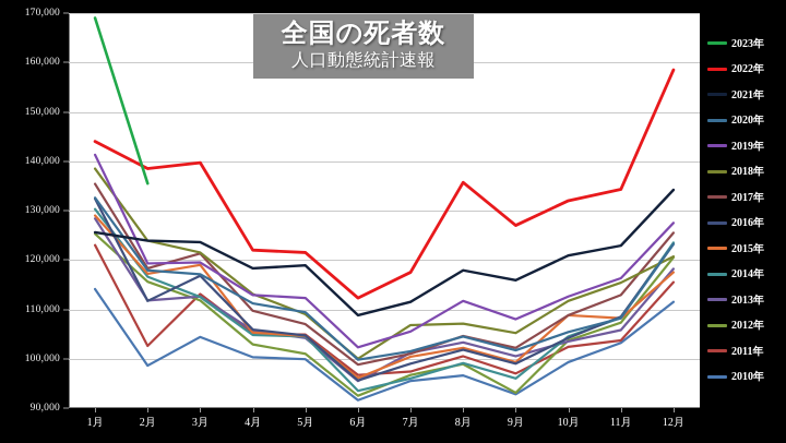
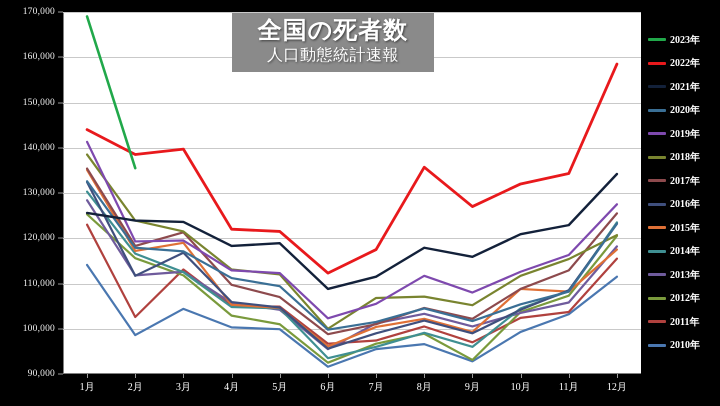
2015年/1月: 129000 -> 135000
2018年/5月: 109000 -> 112000
